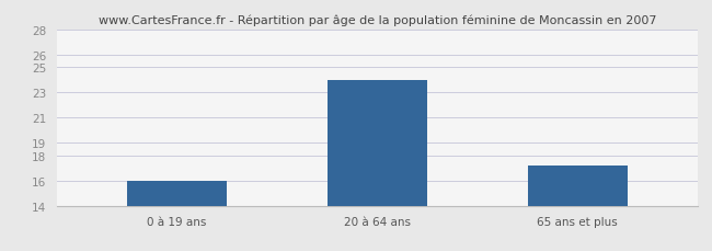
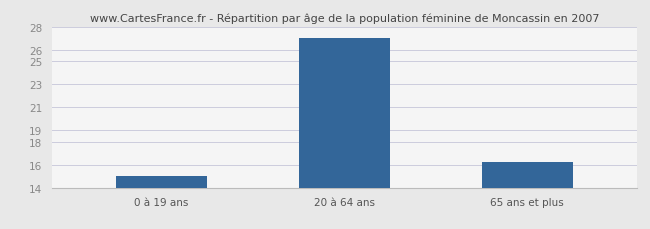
0 à 19 ans: 16.0 -> 15.0
20 à 64 ans: 24.0 -> 27.0
65 ans et plus: 17.2 -> 16.2
